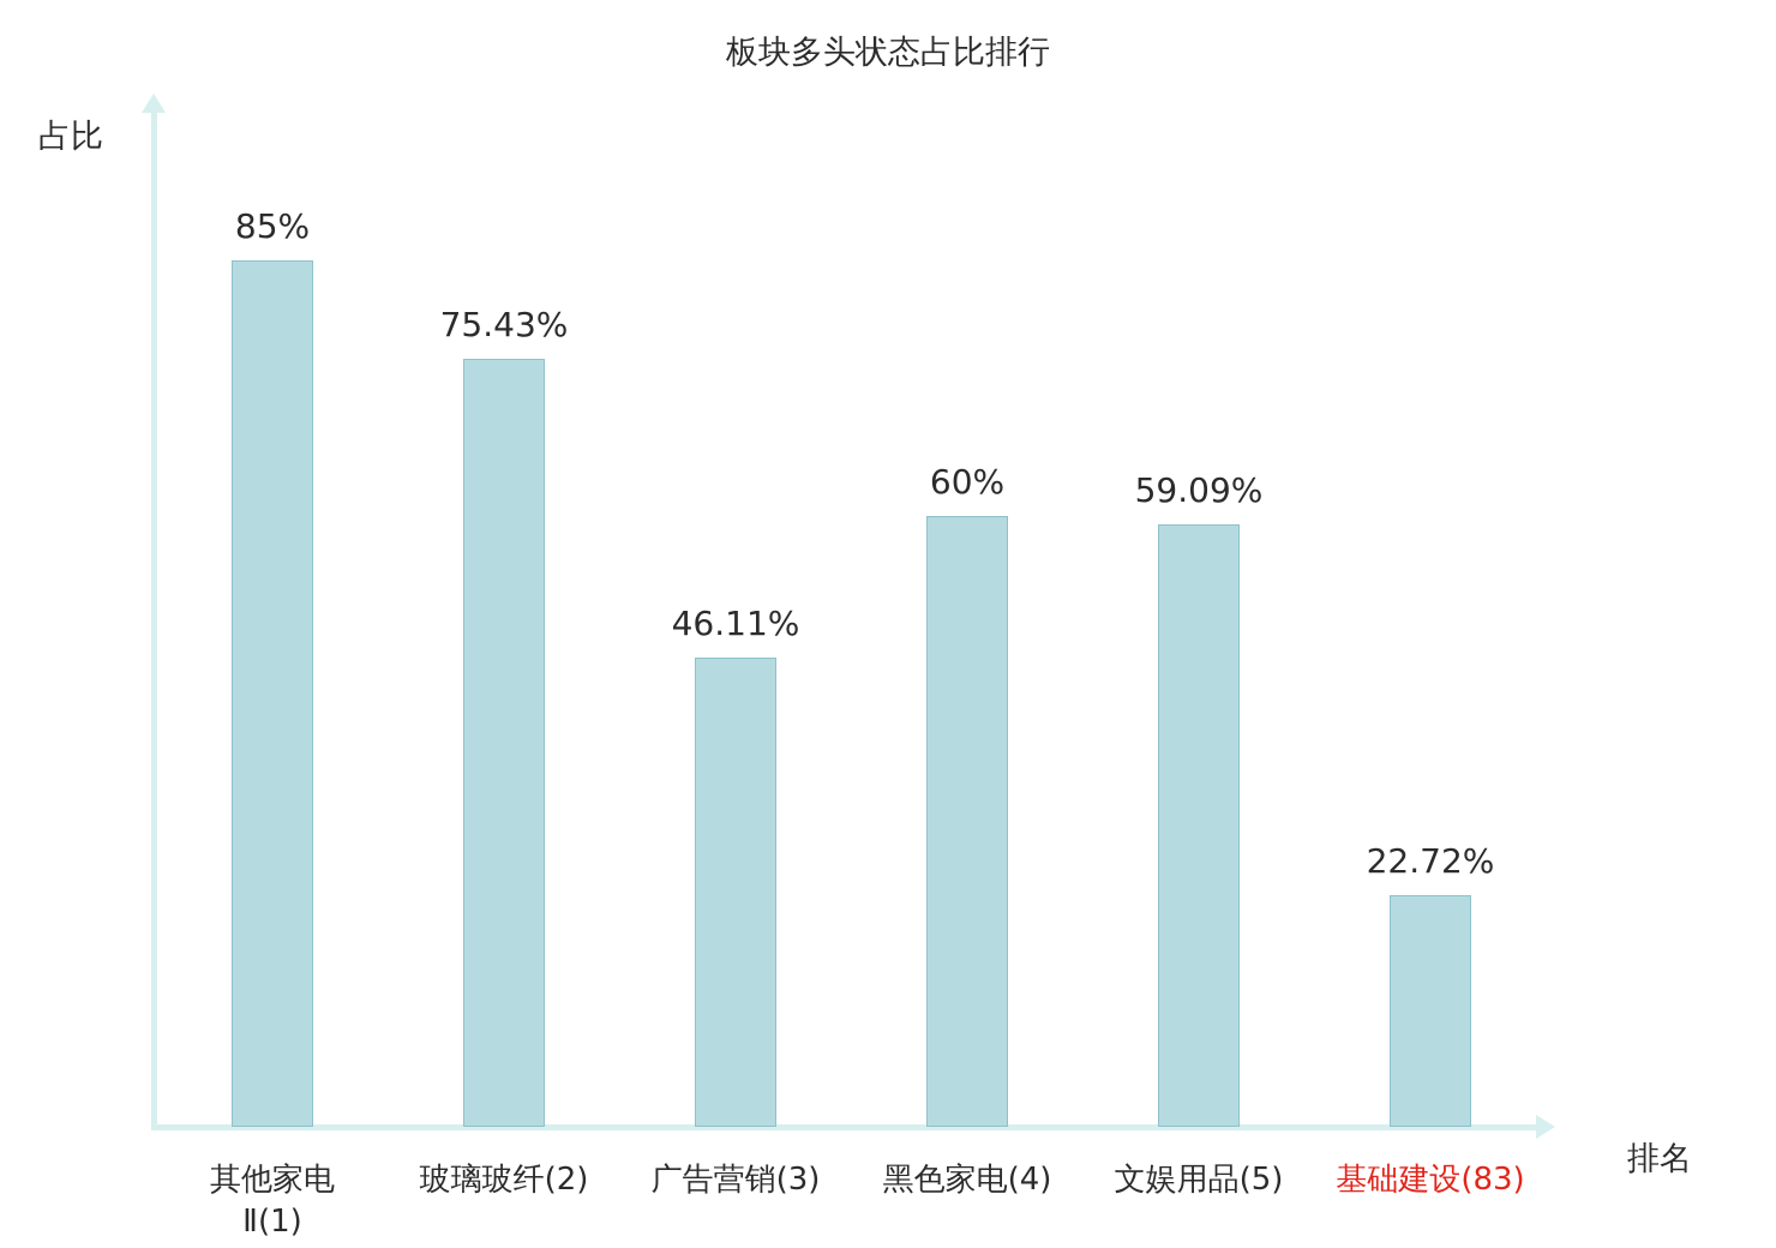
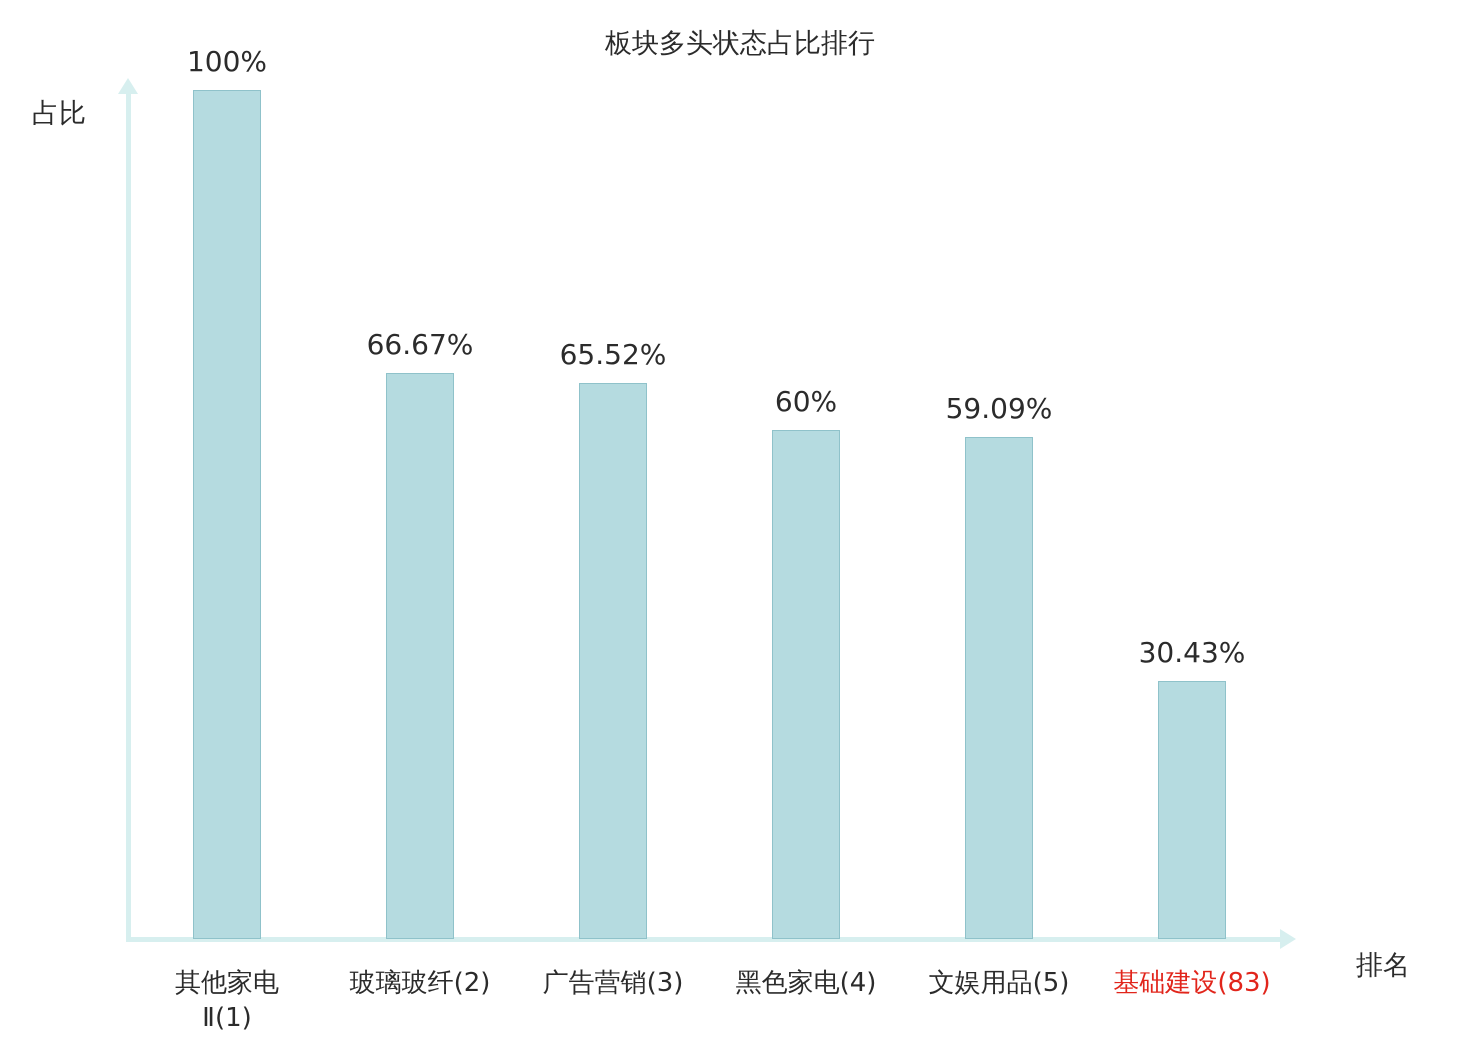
其他家电 Ⅱ(1): 85% -> 100%
玻璃玻纤(2): 75.43% -> 66.67%
广告营销(3): 46.11% -> 65.52%
基础建设(83): 22.72% -> 30.43%
